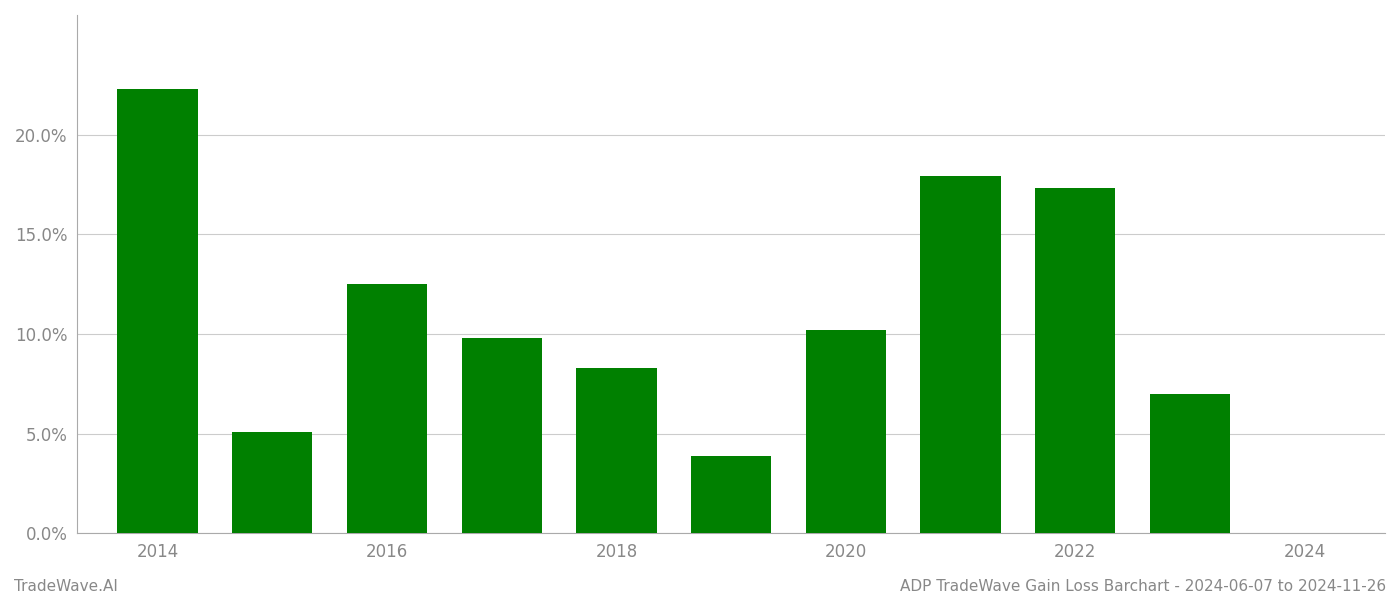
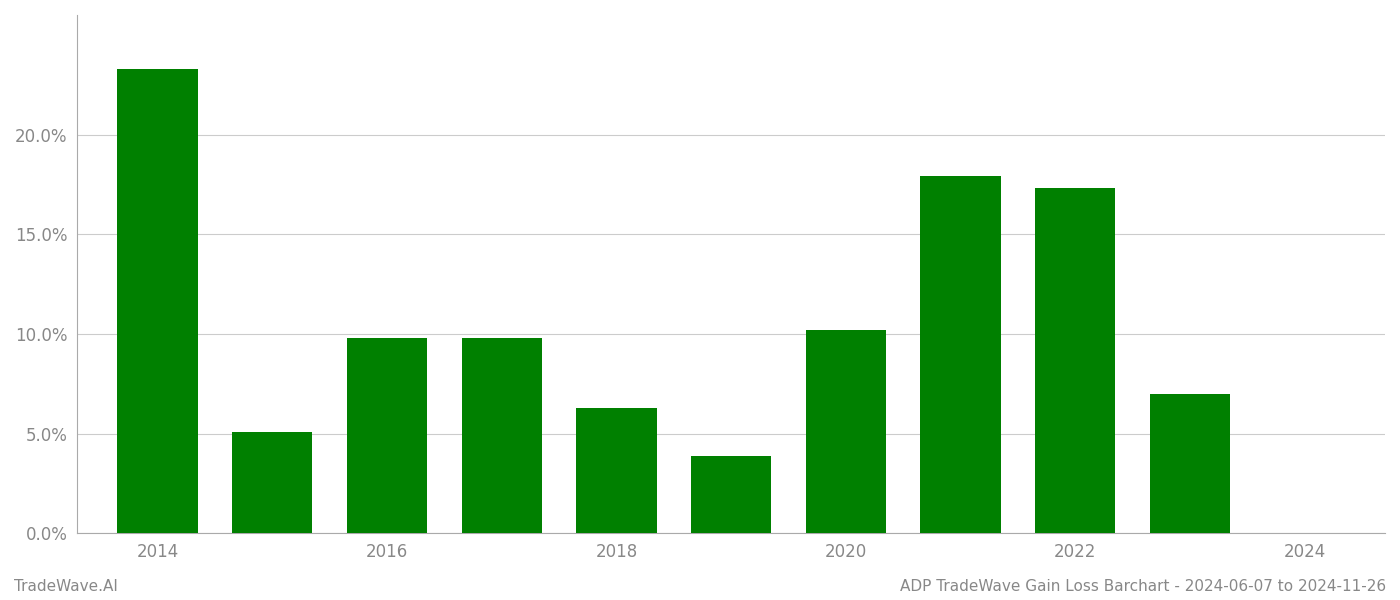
2014: 22.3% -> 23.3%
2016: 12.5% -> 9.8%
2018: 8.3% -> 6.3%
